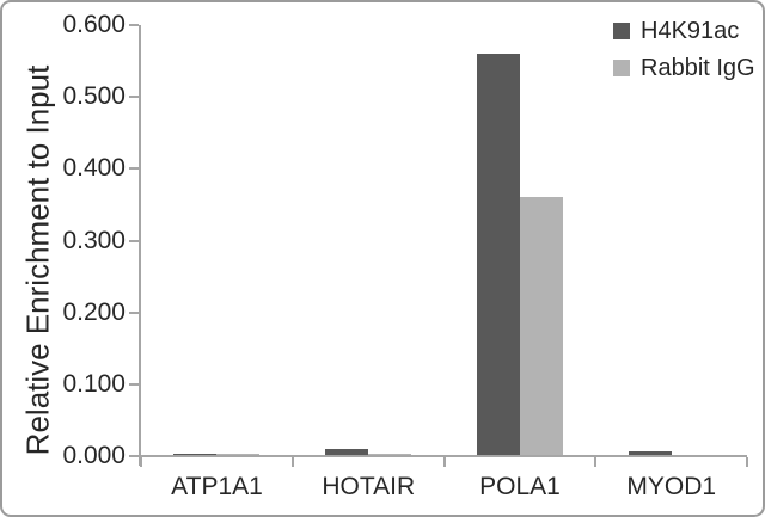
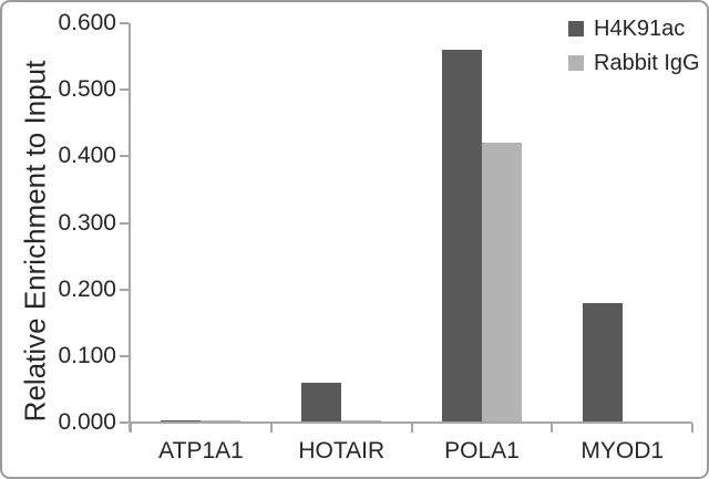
H4K91ac/HOTAIR: 0.01 -> 0.06
Rabbit IgG/POLA1: 0.36 -> 0.42
H4K91ac/MYOD1: 0.01 -> 0.18
